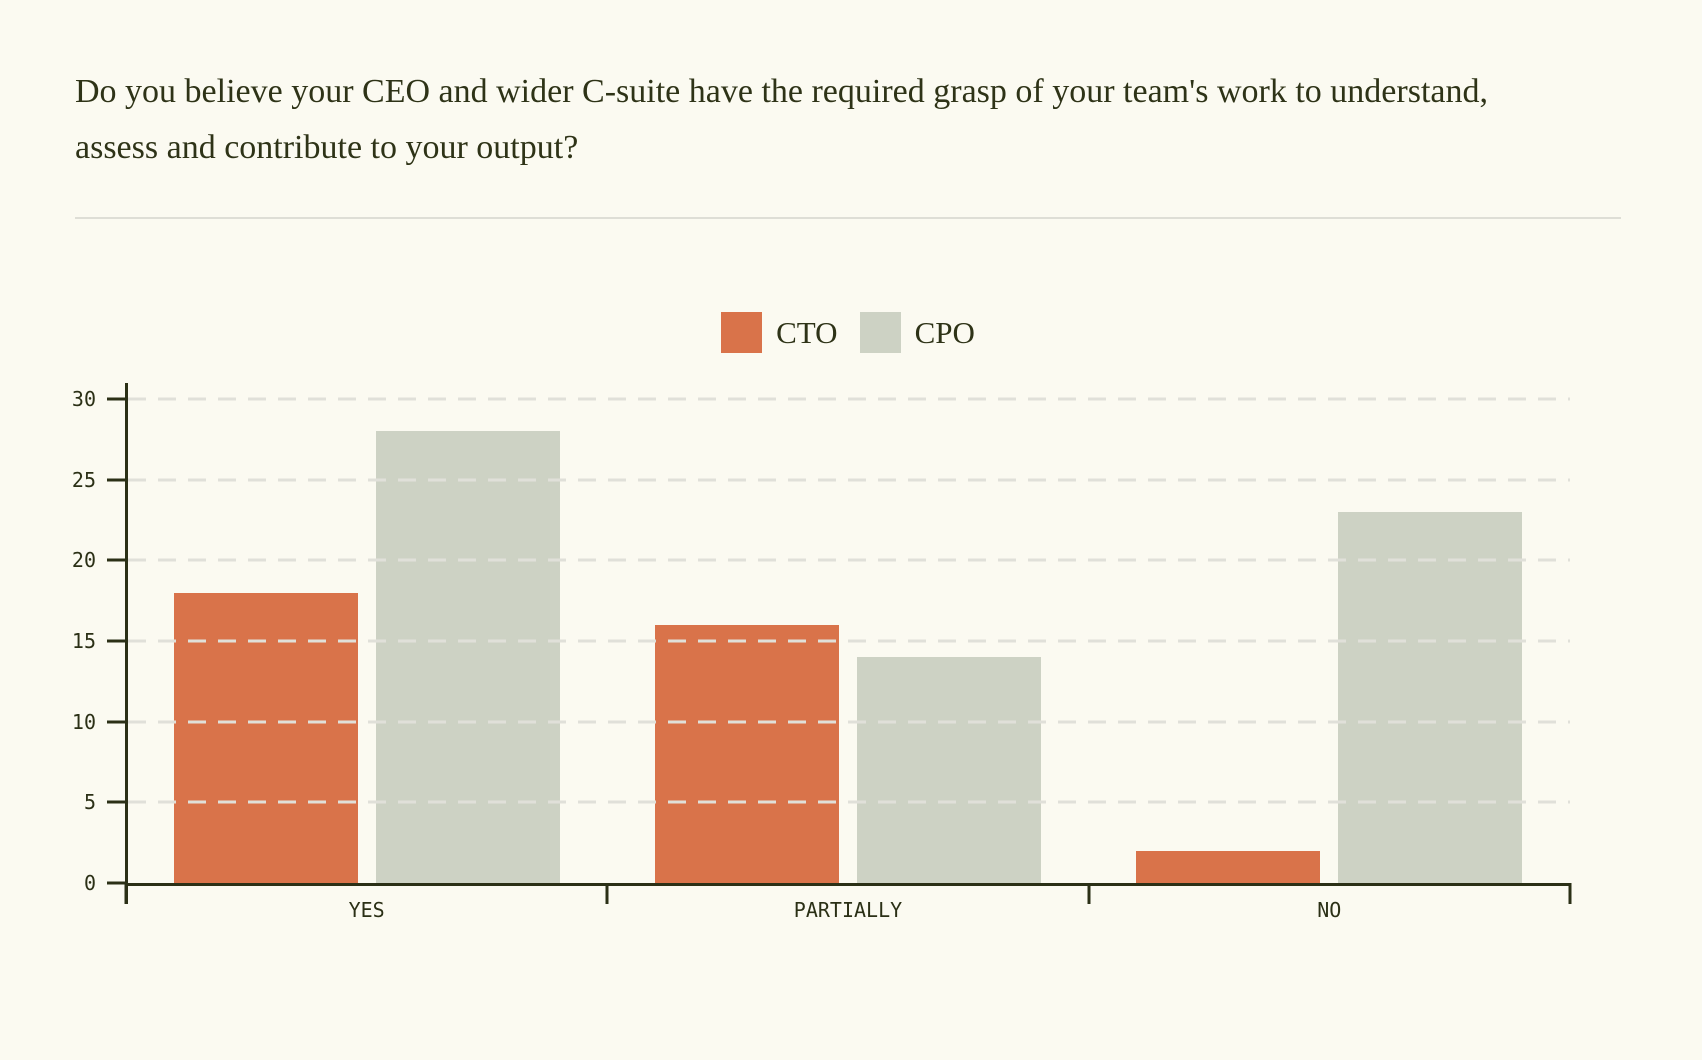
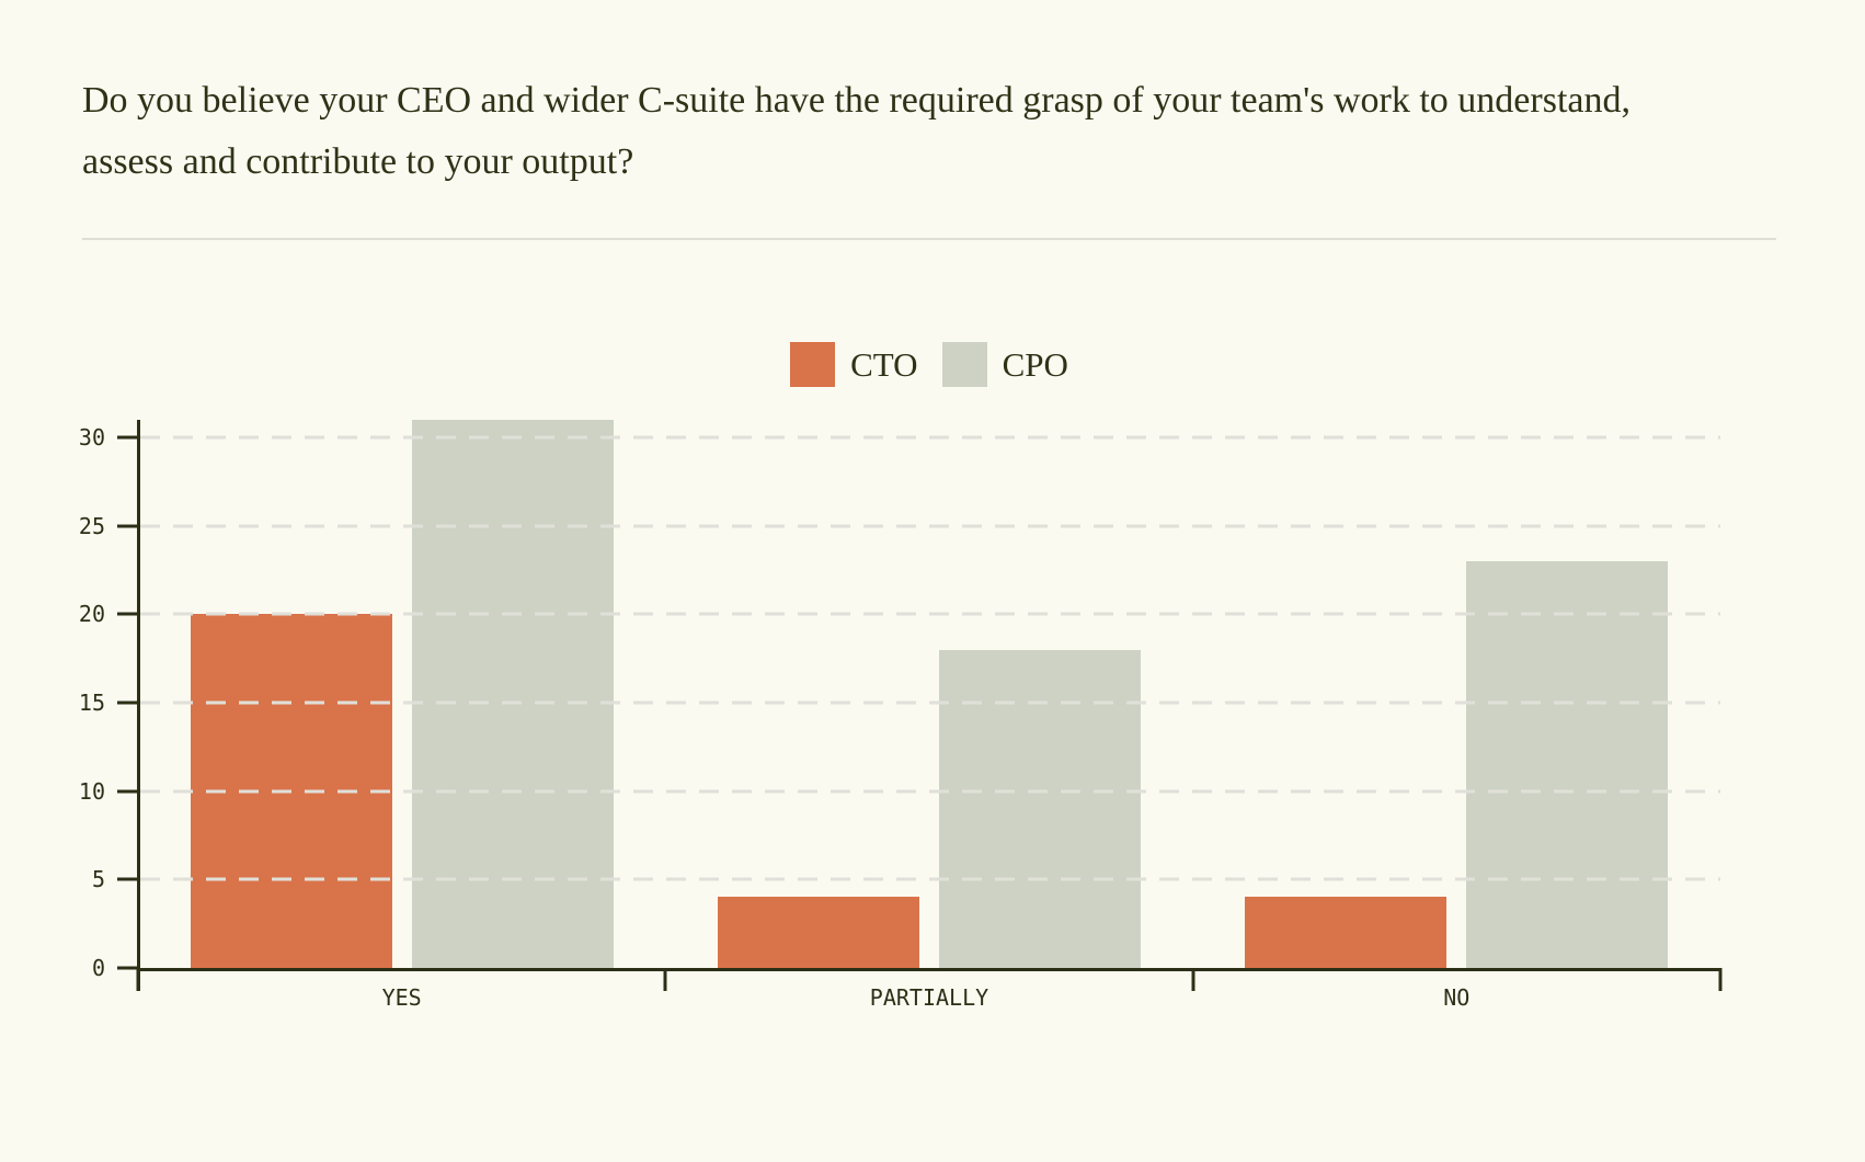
CTO/YES: 18 -> 20
CPO/YES: 28 -> 31
CTO/PARTIALLY: 16 -> 4
CPO/PARTIALLY: 14 -> 18
CTO/NO: 2 -> 4
